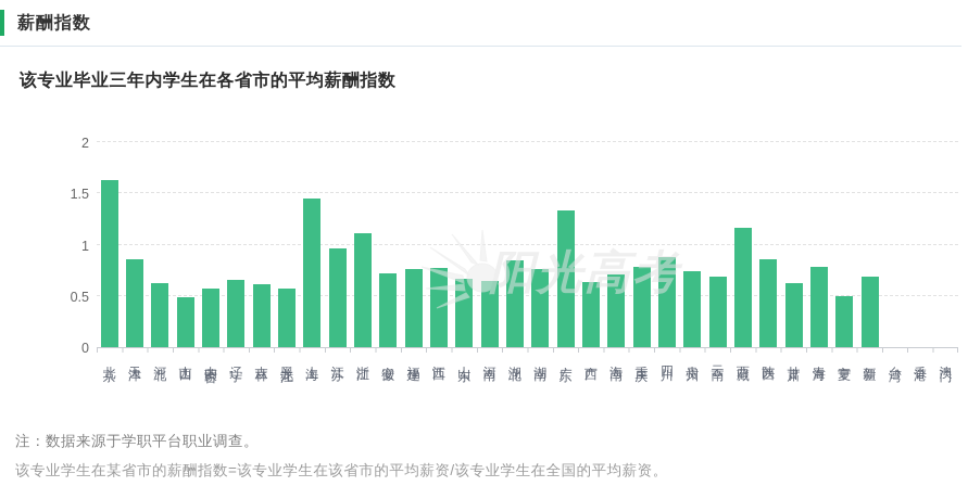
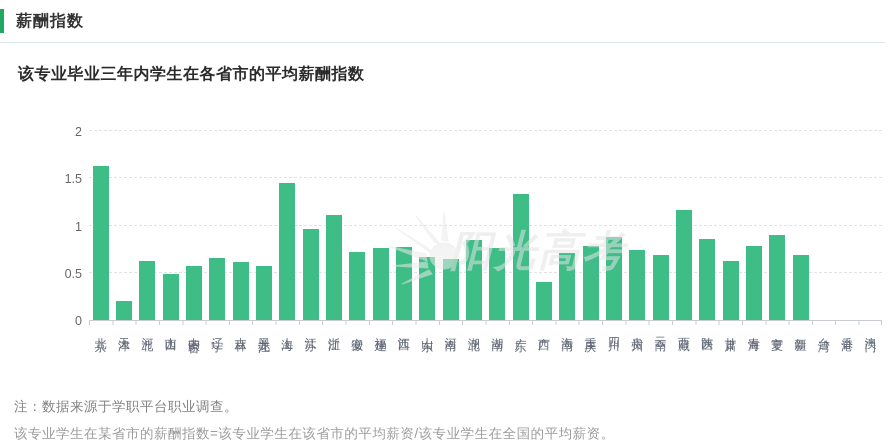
天津: 0.9 -> 0.2
广西: 0.6 -> 0.4
宁夏: 0.5 -> 0.9
